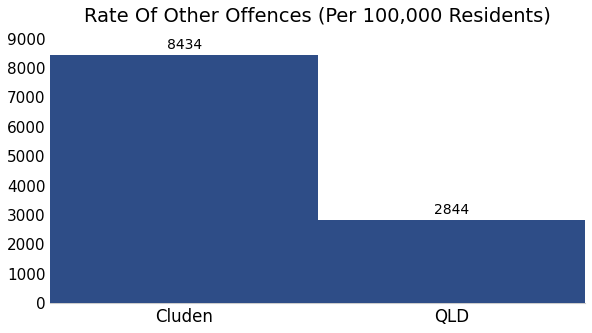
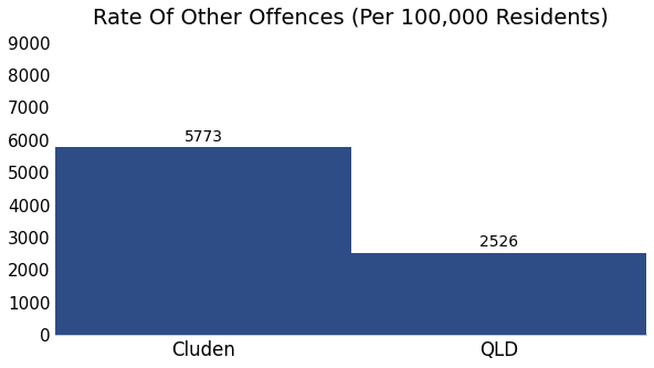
Cluden: 8434 -> 5773
QLD: 2844 -> 2526
